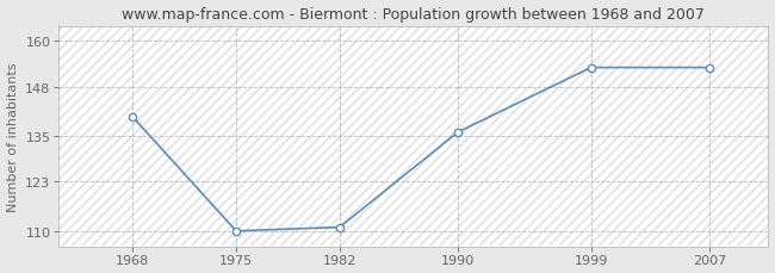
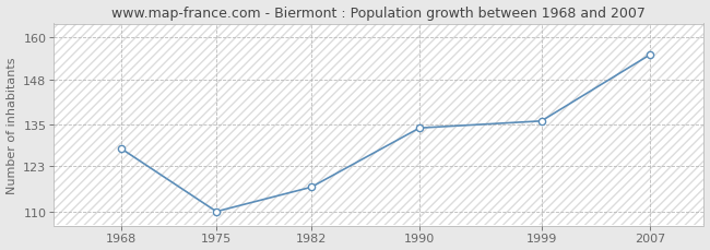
1968: 140 -> 128
1982: 111 -> 117
1990: 136 -> 134
1999: 153 -> 136
2007: 153 -> 155
